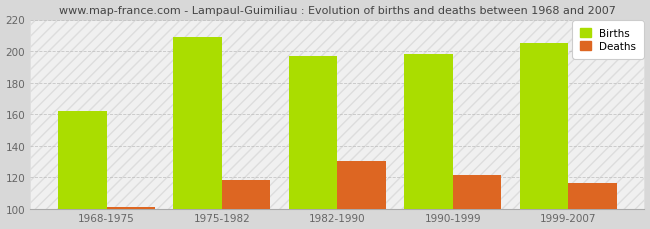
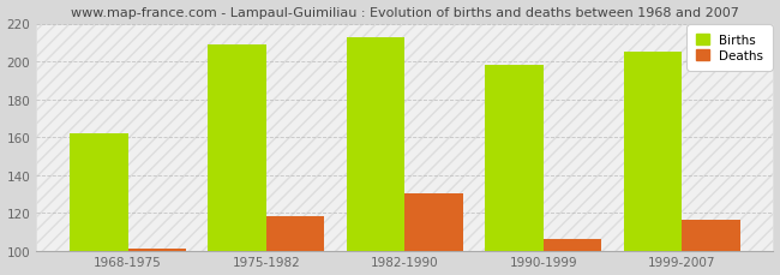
Births/1982-1990: 197 -> 213
Deaths/1990-1999: 121 -> 106
